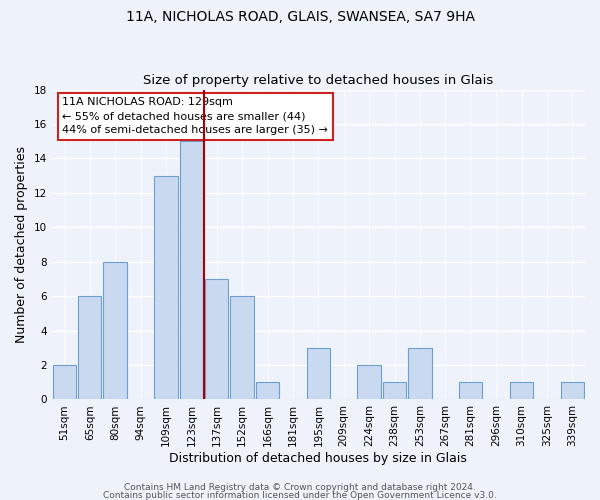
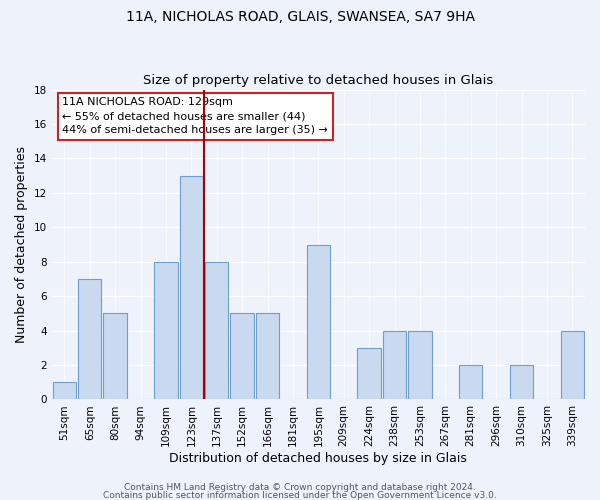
51sqm: 2 -> 1
65sqm: 6 -> 7
80sqm: 8 -> 5
109sqm: 13 -> 8
123sqm: 15 -> 13
137sqm: 7 -> 8
152sqm: 6 -> 5
166sqm: 1 -> 5
195sqm: 3 -> 9
224sqm: 2 -> 3
238sqm: 1 -> 4
253sqm: 3 -> 4
281sqm: 1 -> 2
310sqm: 1 -> 2
339sqm: 1 -> 4
